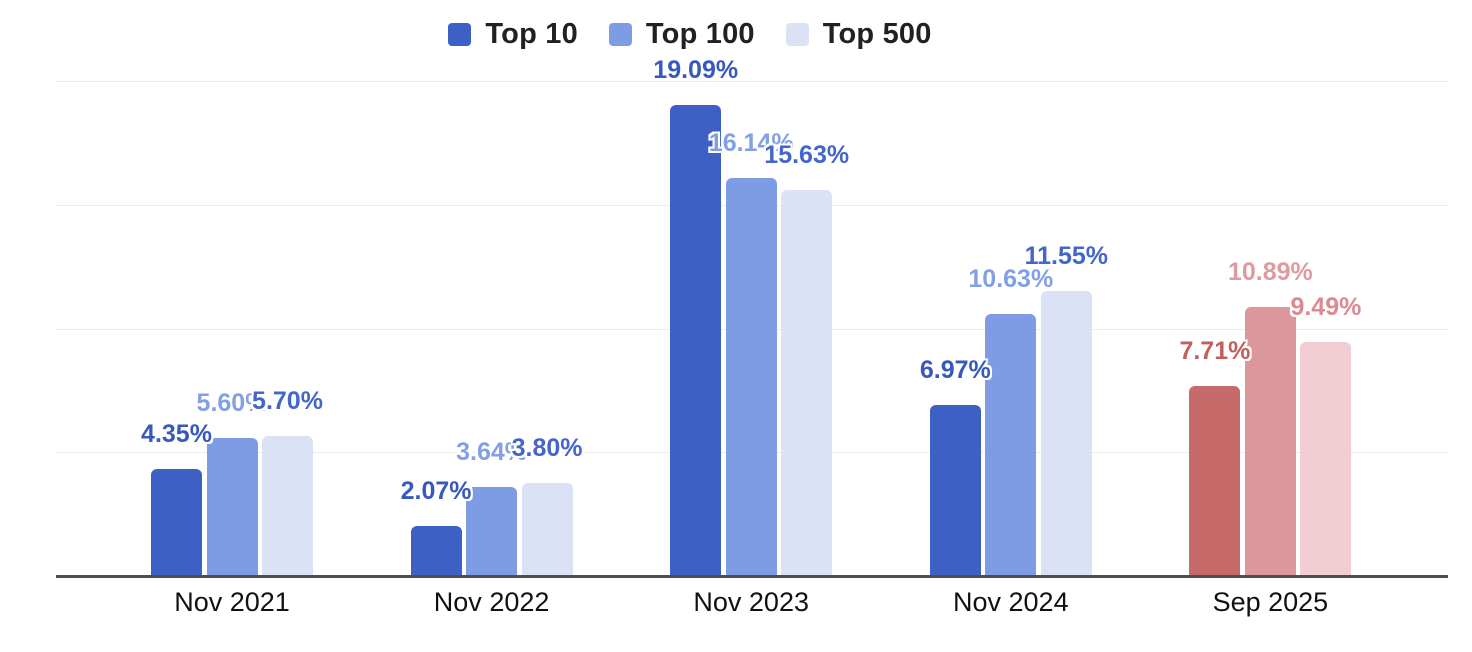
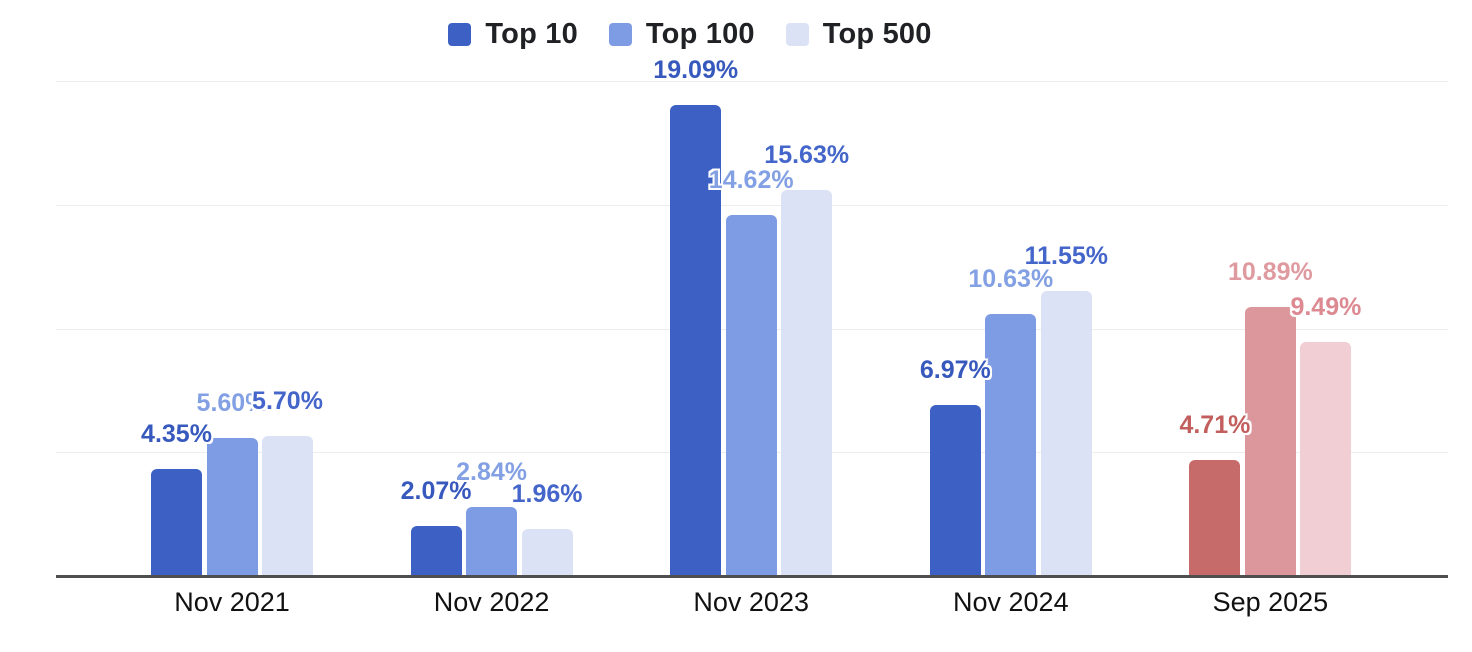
Top 100/Nov 2022: 3.64% -> 2.84%
Top 500/Nov 2022: 3.80% -> 1.96%
Top 100/Nov 2023: 16.14% -> 14.62%
Top 10/Sep 2025: 7.71% -> 4.71%
